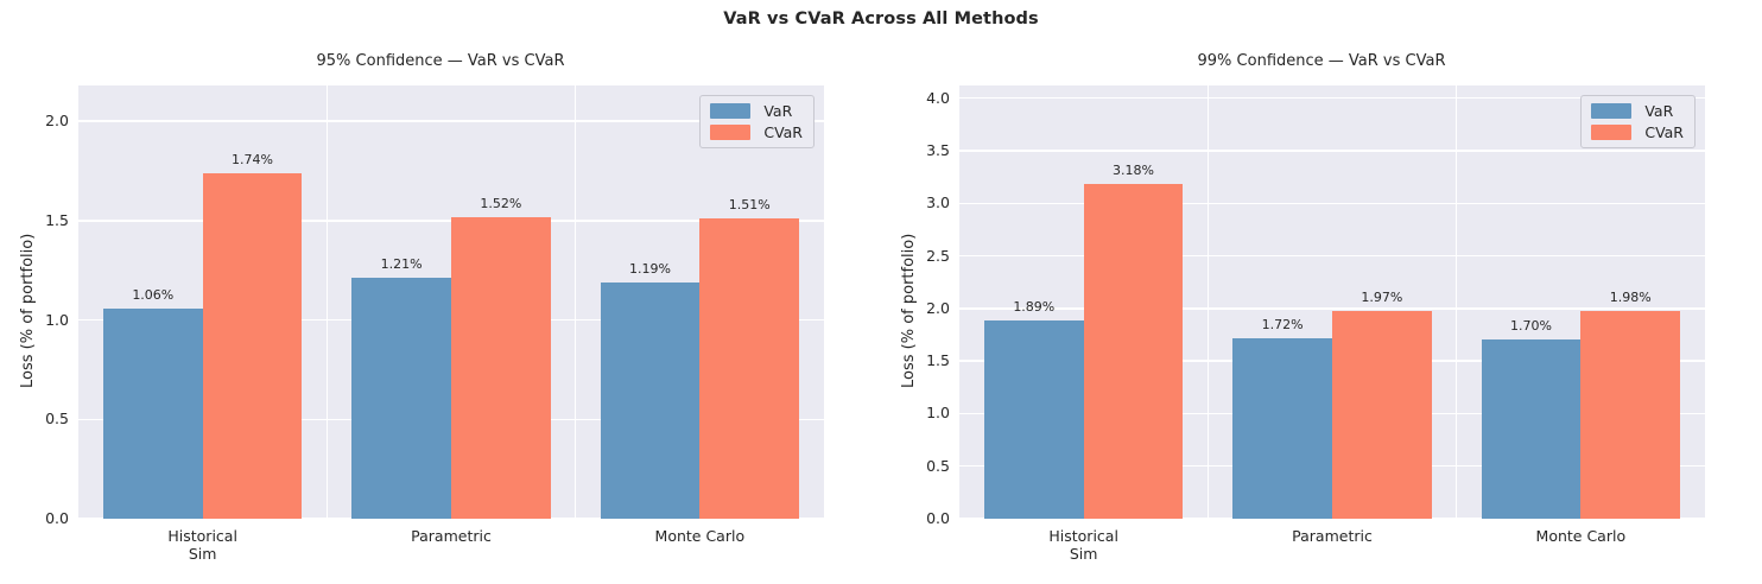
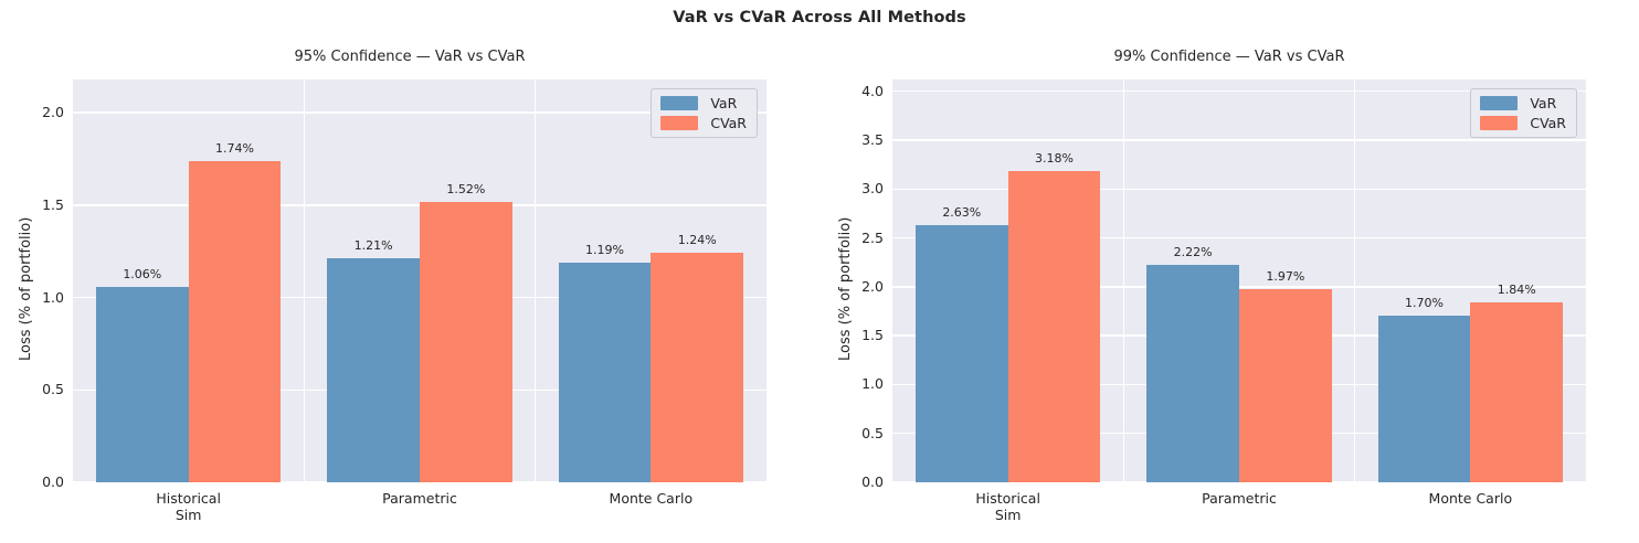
95% Confidence — VaR vs CVaR/CVaR/Monte Carlo: 1.51% -> 1.24%
99% Confidence — VaR vs CVaR/VaR/Historical Sim: 1.89% -> 2.63%
99% Confidence — VaR vs CVaR/VaR/Parametric: 1.72% -> 2.22%
99% Confidence — VaR vs CVaR/CVaR/Monte Carlo: 1.98% -> 1.84%
